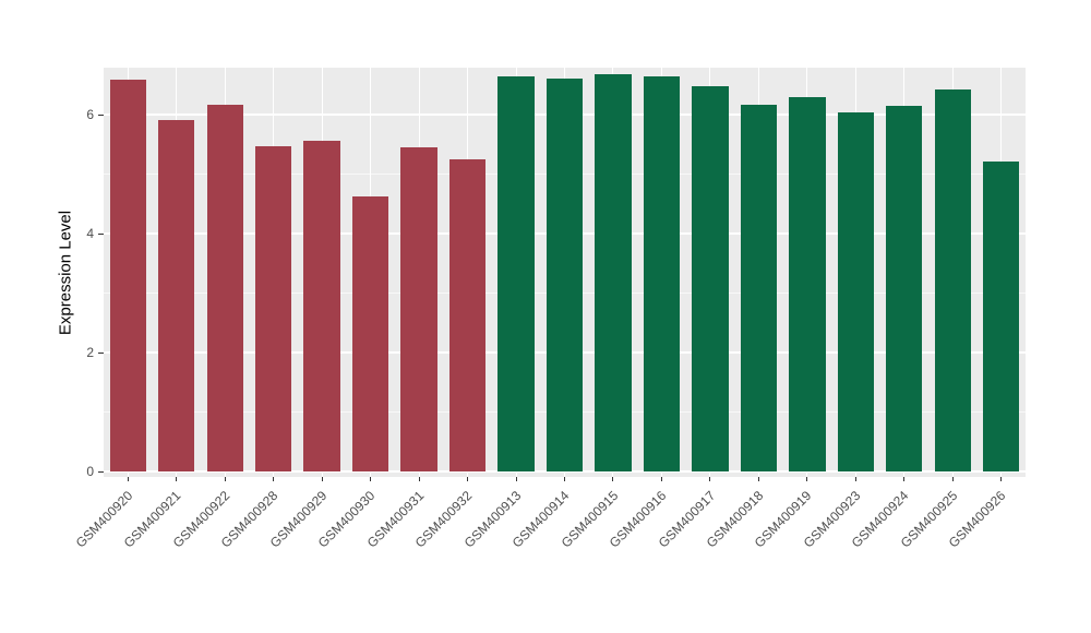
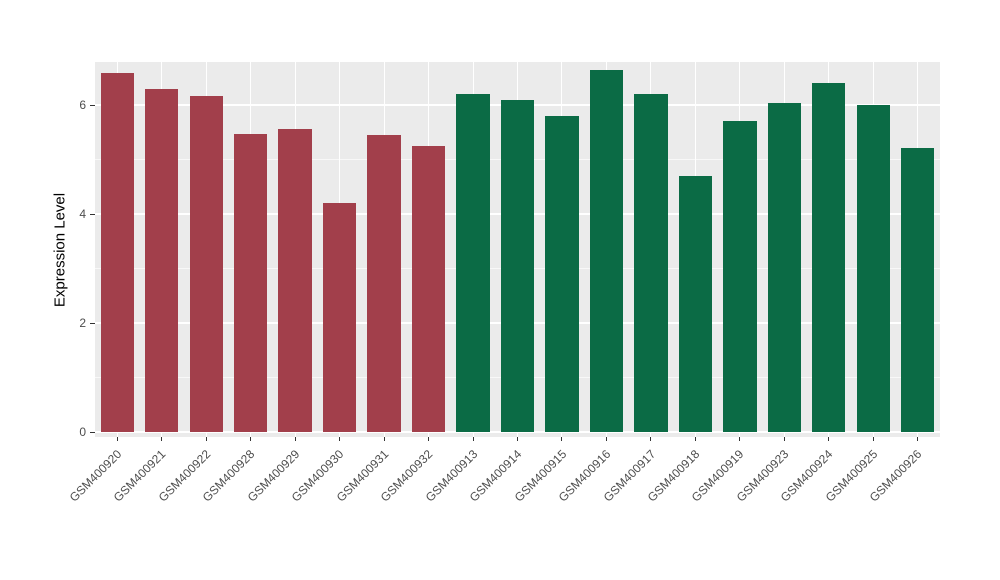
GSM400921: 5.9 -> 6.3
GSM400930: 4.6 -> 4.2
GSM400913: 6.6 -> 6.2
GSM400914: 6.6 -> 6.1
GSM400915: 6.7 -> 5.8
GSM400917: 6.5 -> 6.2
GSM400918: 6.2 -> 4.7
GSM400919: 6.3 -> 5.7
GSM400924: 6.1 -> 6.4
GSM400925: 6.4 -> 6.0
